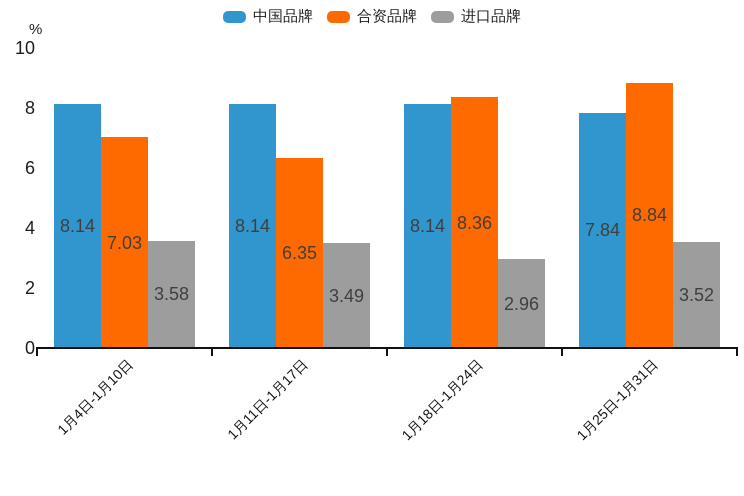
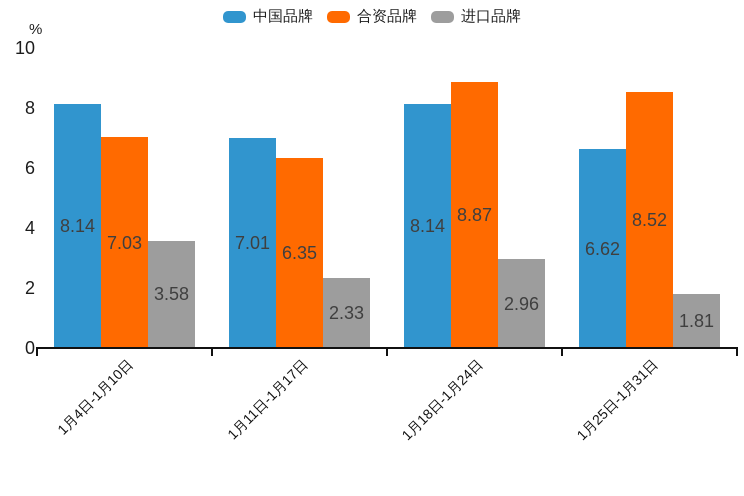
中国品牌/1月11日-1月17日: 8.14 -> 7.01
进口品牌/1月11日-1月17日: 3.49 -> 2.33
合资品牌/1月18日-1月24日: 8.36 -> 8.87
中国品牌/1月25日-1月31日: 7.84 -> 6.62
合资品牌/1月25日-1月31日: 8.84 -> 8.52
进口品牌/1月25日-1月31日: 3.52 -> 1.81
